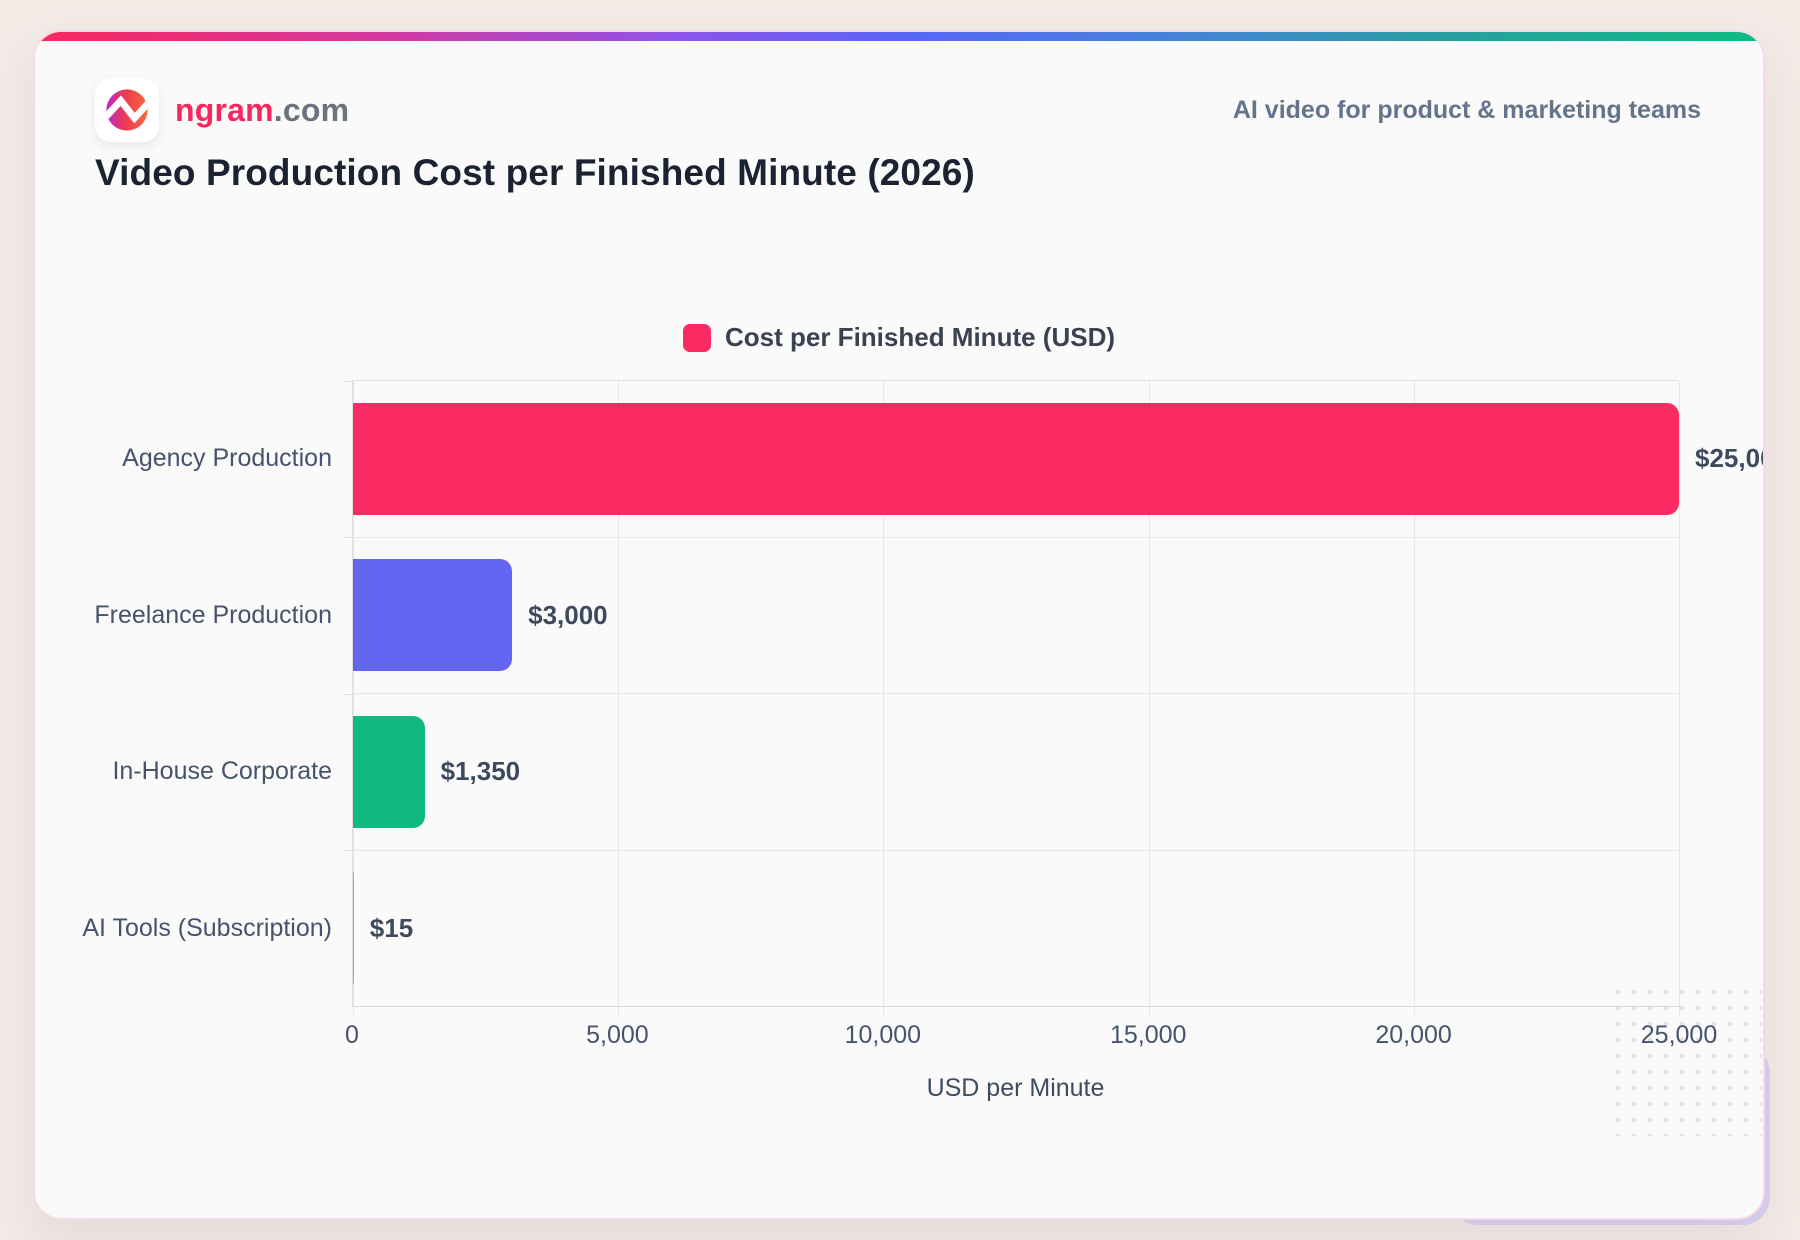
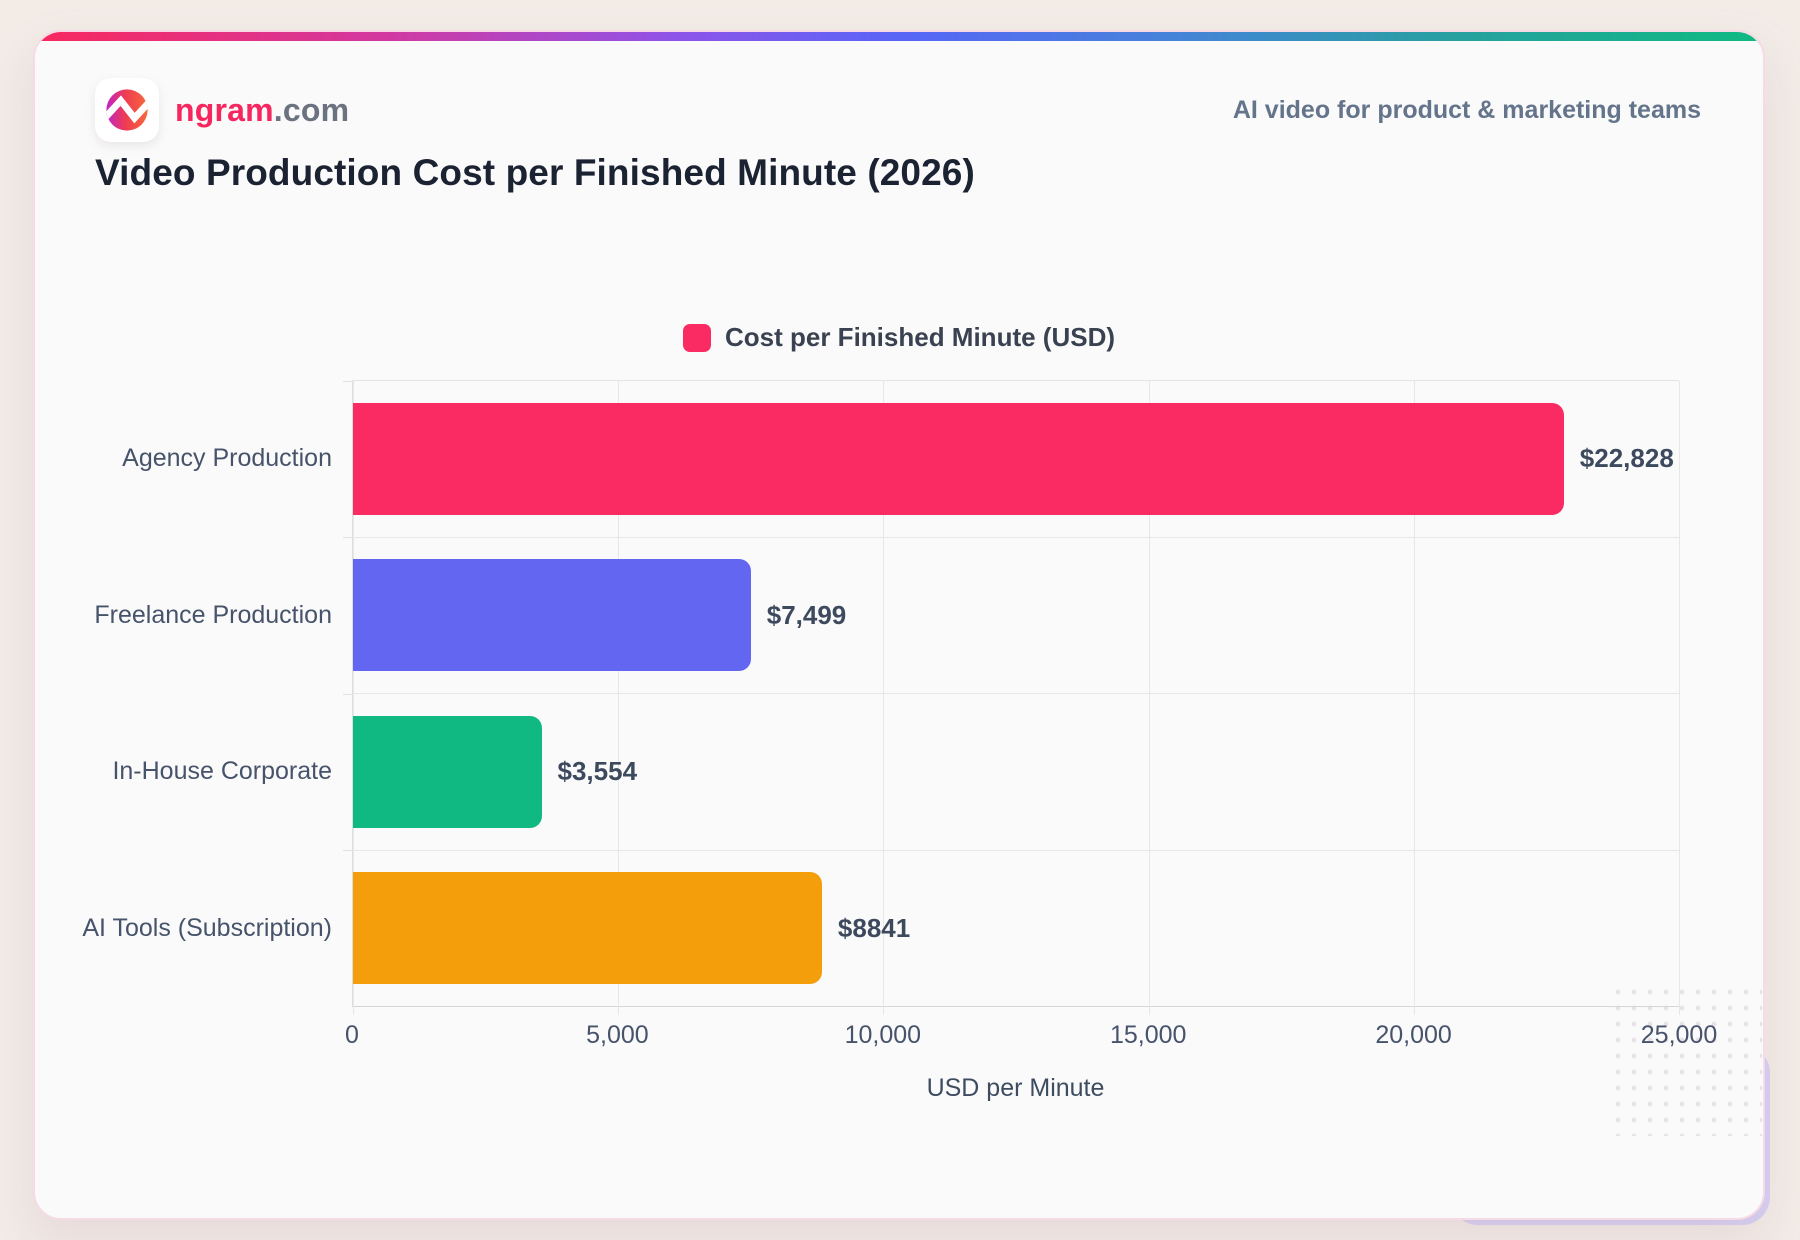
Agency Production: $25,000 -> $22,828
Freelance Production: $3,000 -> $7,499
In-House Corporate: $1,350 -> $3,554
AI Tools (Subscription): $15 -> $8841
